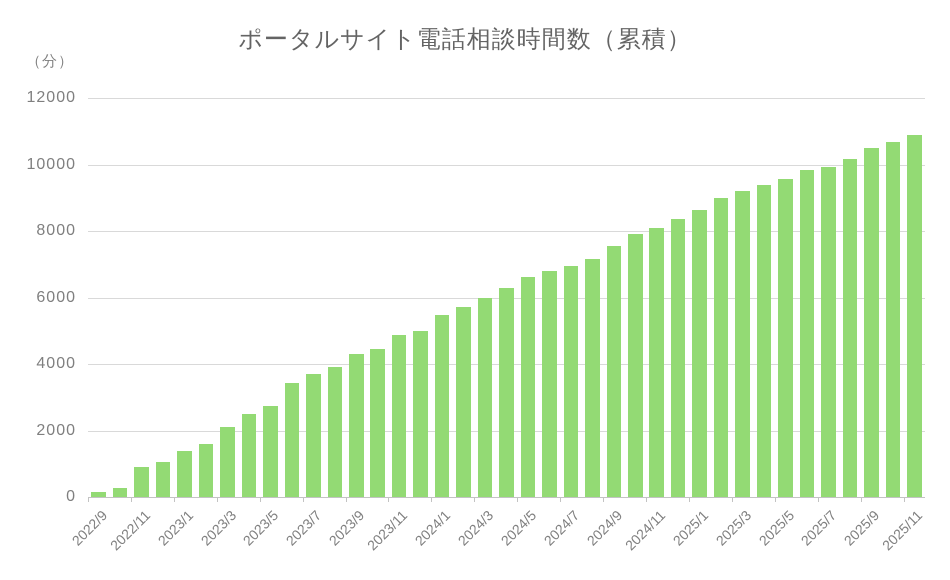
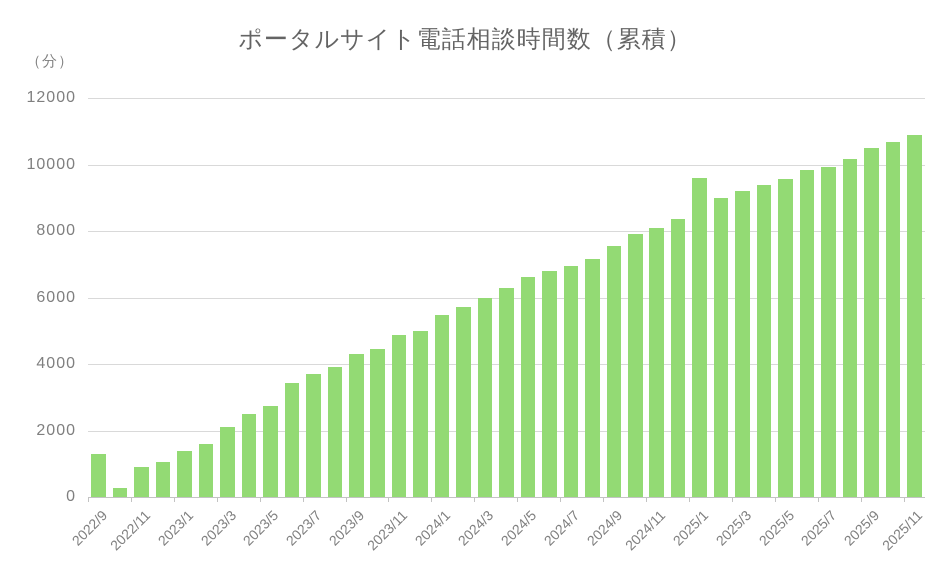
2022/9: 200 -> 1300
2025/1: 8600 -> 9600
